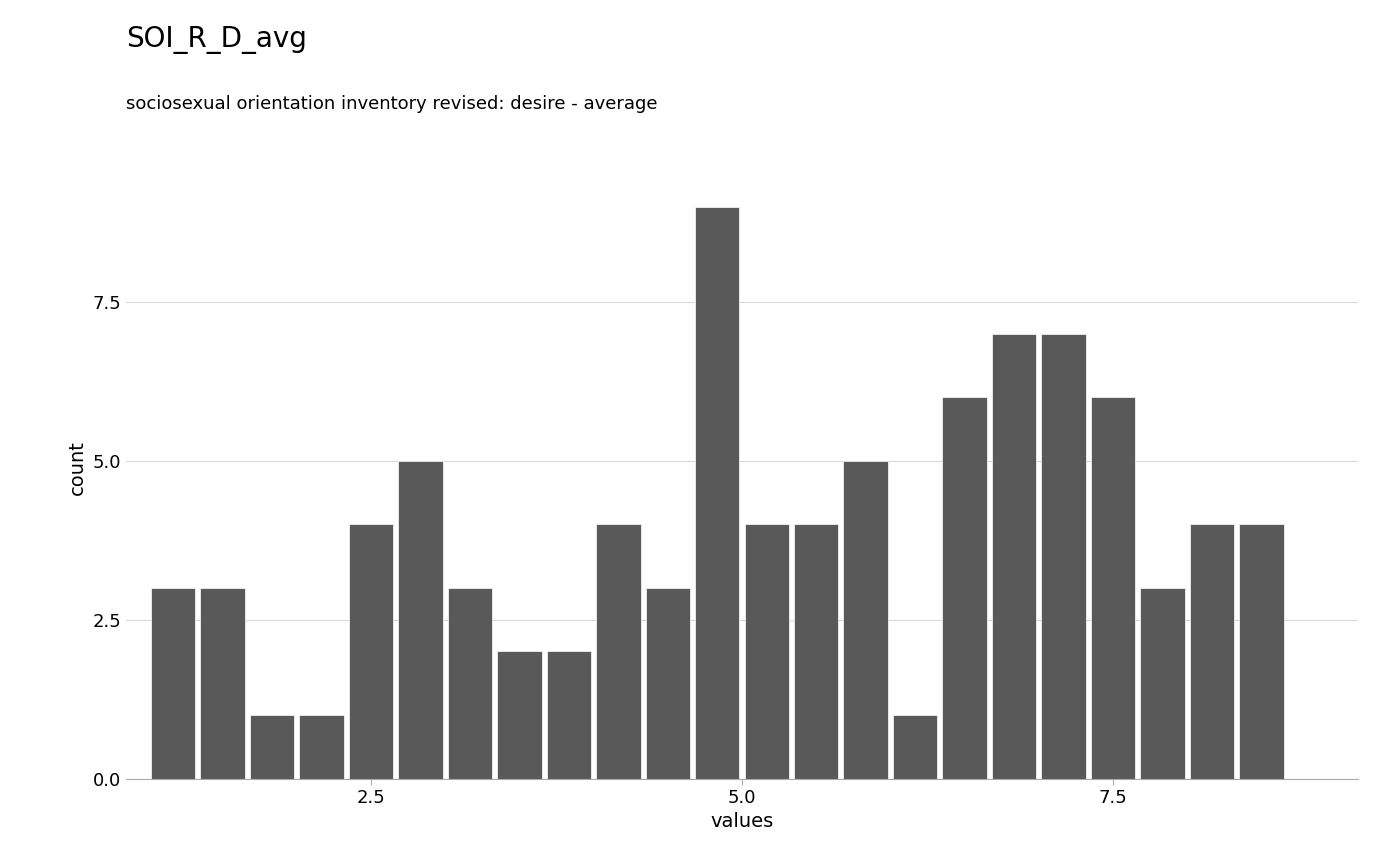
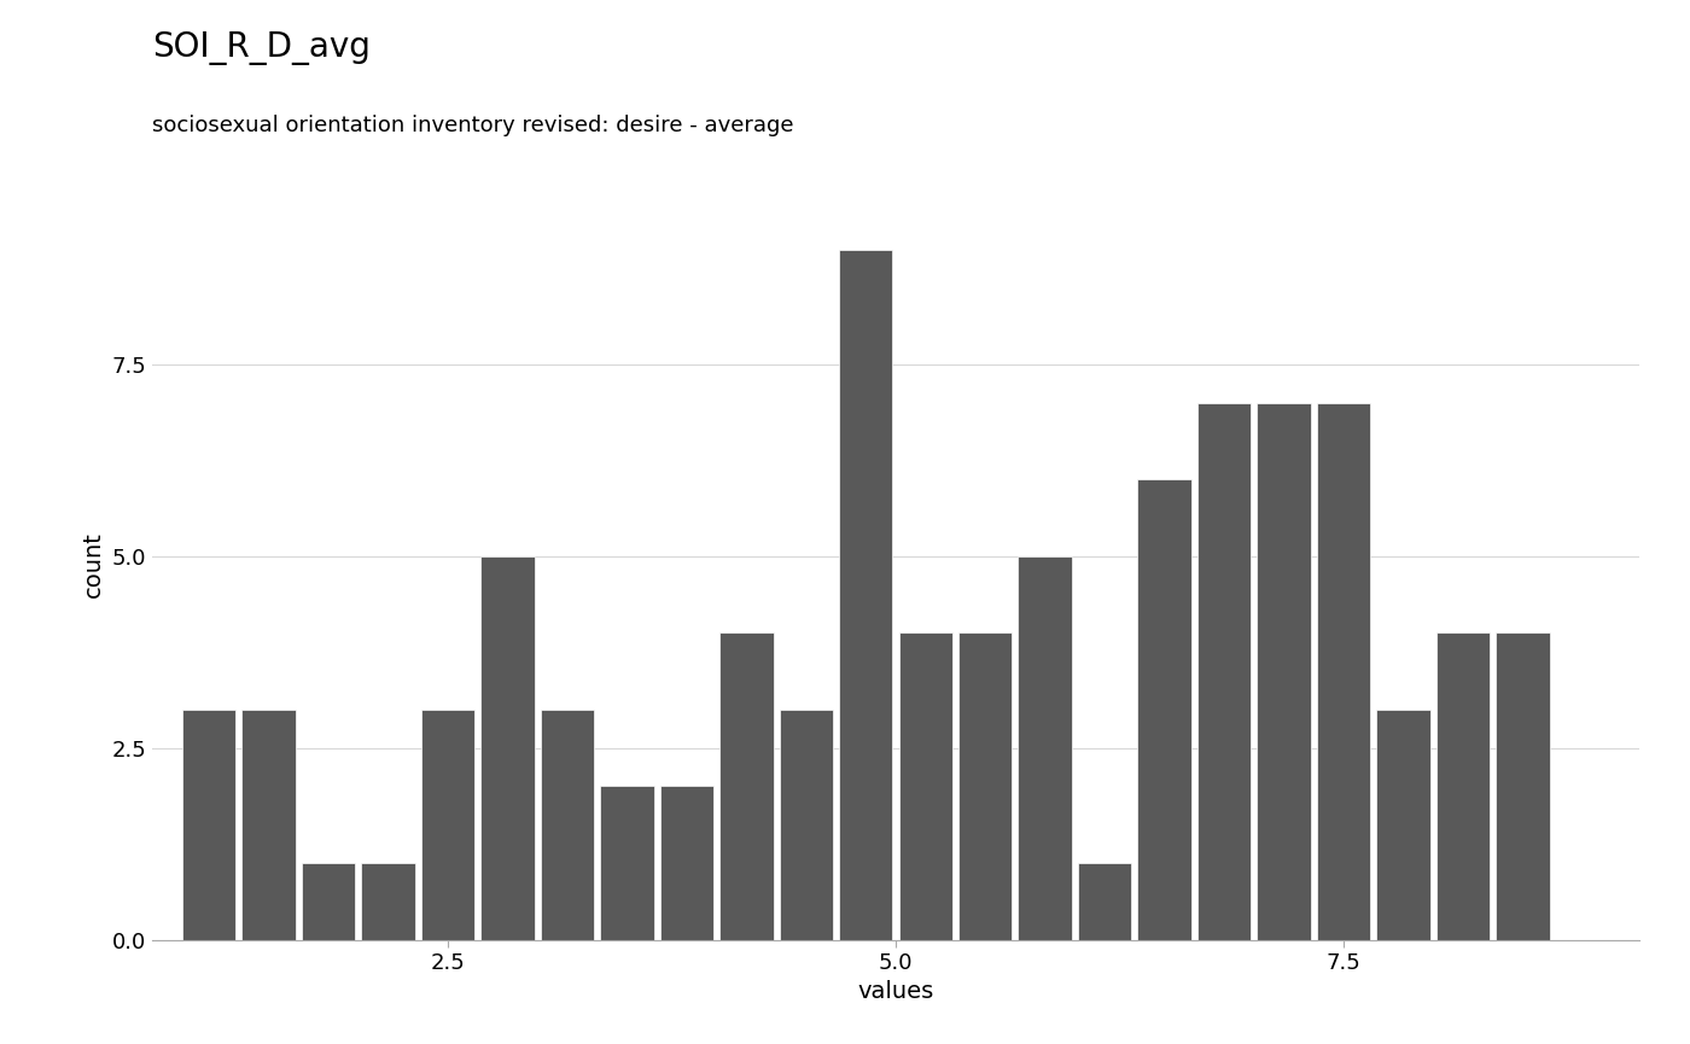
2.5: 4 -> 3
7.5: 6 -> 7
